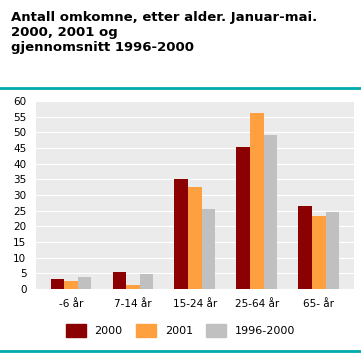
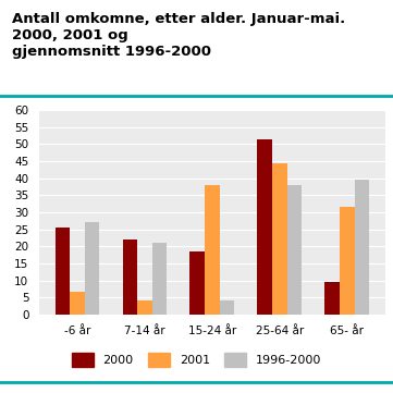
2000/-6 år: 3.2 -> 25.5
2001/-6 år: 2.4 -> 6.5
1996-2000/-6 år: 3.9 -> 27.0
2000/7-14 år: 5.4 -> 22.0
2001/7-14 år: 1.1 -> 4.0
1996-2000/7-14 år: 4.8 -> 21.0
2000/15-24 år: 35.2 -> 18.5
2001/15-24 år: 32.4 -> 38.0
1996-2000/15-24 år: 25.4 -> 4.0
2000/25-64 år: 45.2 -> 51.5
2001/25-64 år: 56.2 -> 44.5
1996-2000/25-64 år: 49.0 -> 38.0
2000/65- år: 26.4 -> 9.5
2001/65- år: 23.4 -> 31.5
1996-2000/65- år: 24.4 -> 39.5
